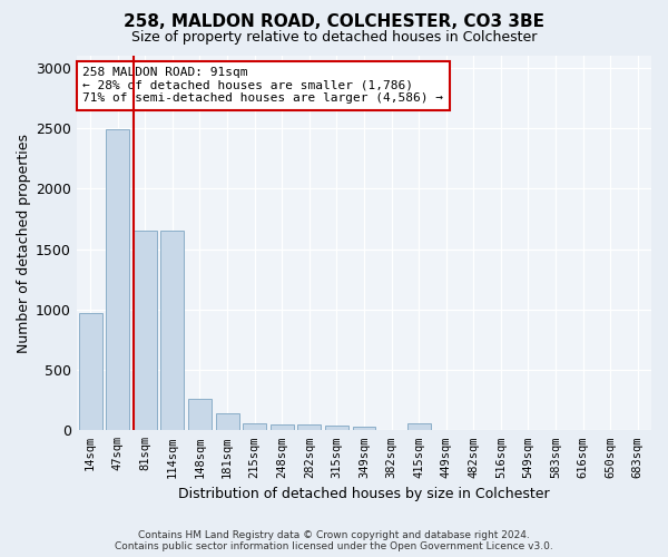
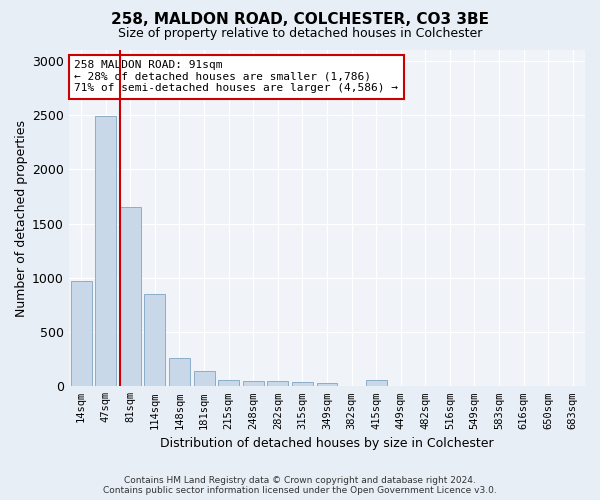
114sqm: 1650 -> 850
